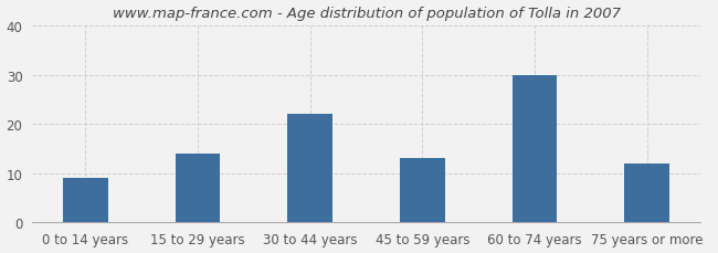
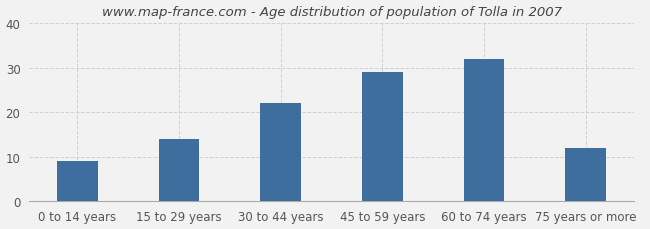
45 to 59 years: 13 -> 29
60 to 74 years: 30 -> 32
